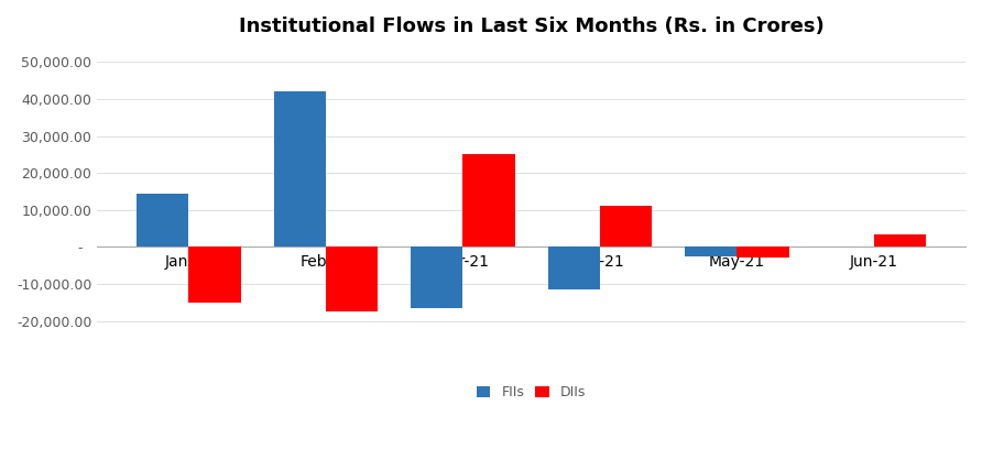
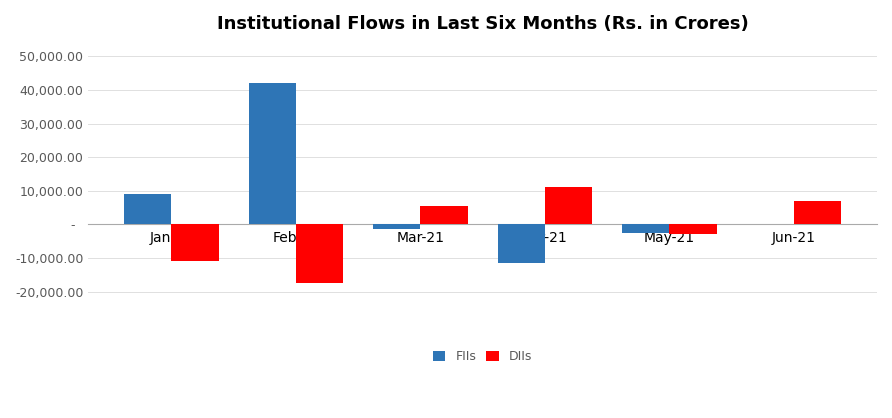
FIIs/Jan-21: 14,500 -> 9,000
DIIs/Jan-21: -15,000 -> -11,000
FIIs/Mar-21: -16,500 -> -1,500
DIIs/Mar-21: 25,000 -> 5,500
DIIs/Jun-21: 3,500 -> 7,000
